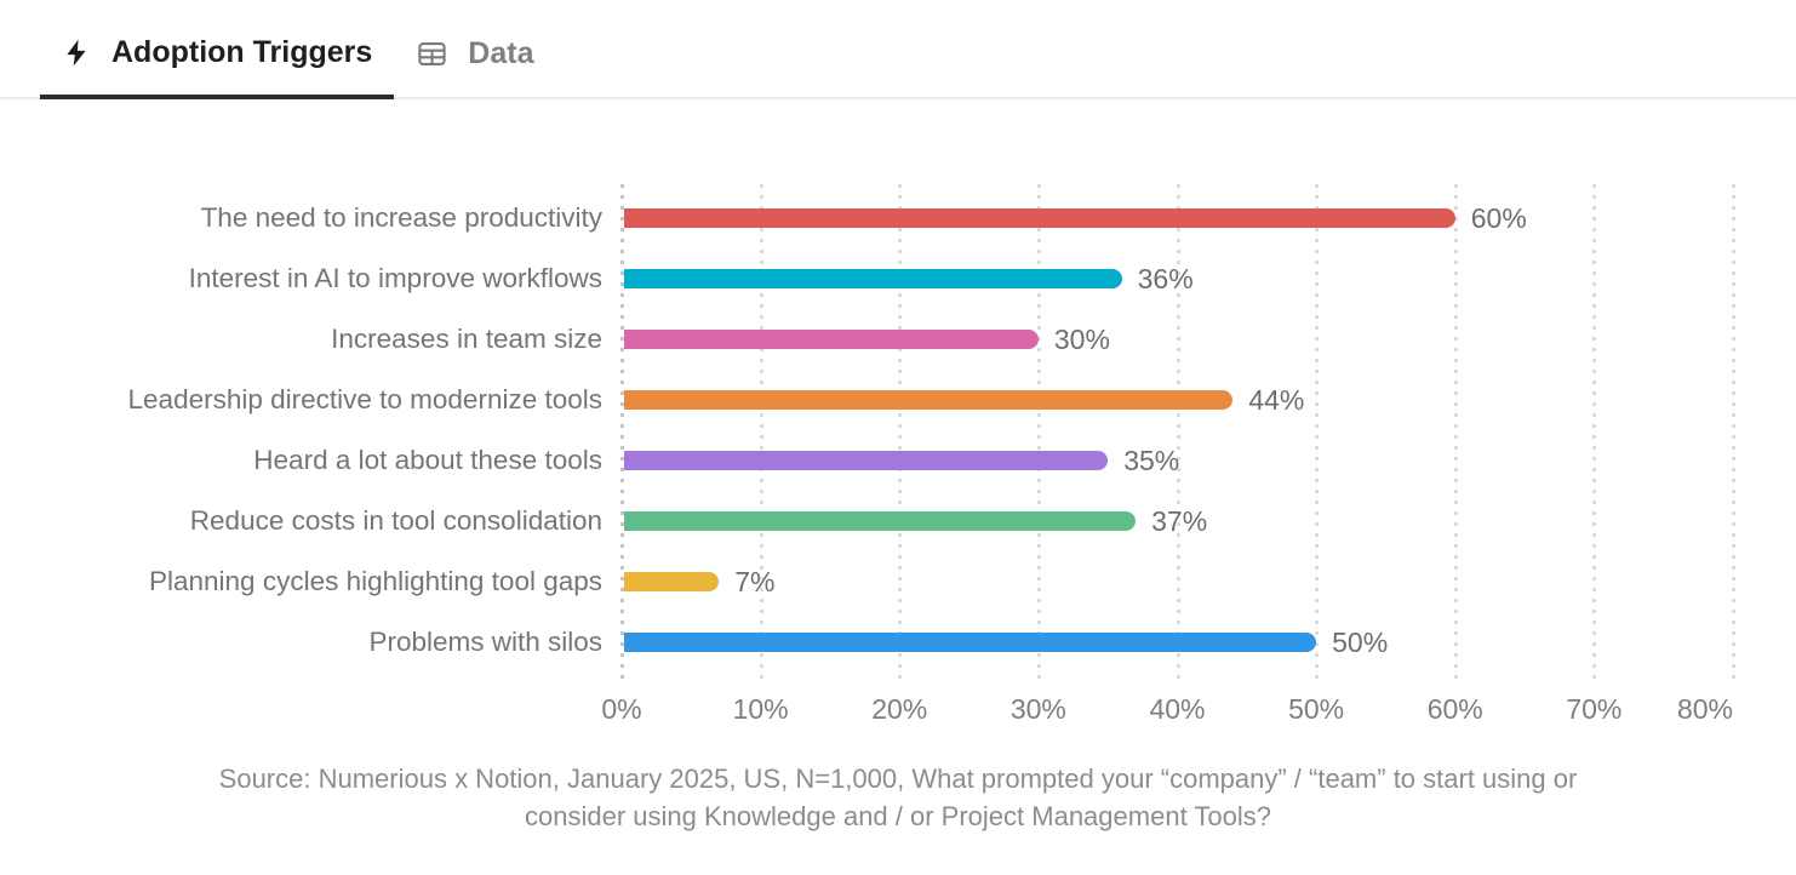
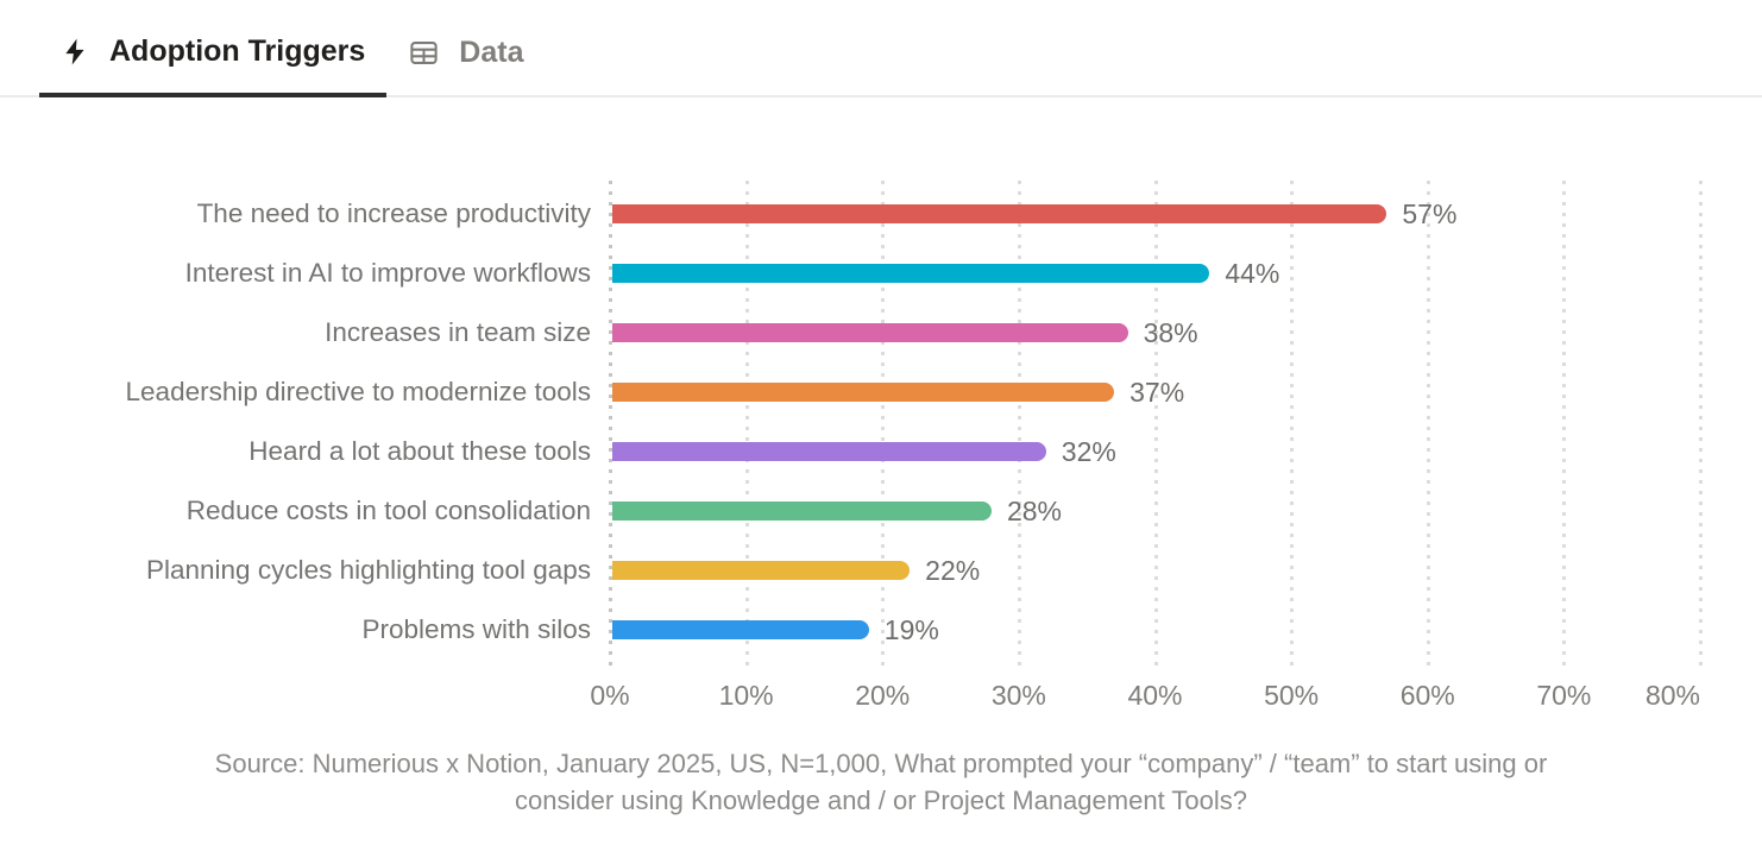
The need to increase productivity: 60% -> 57%
Interest in AI to improve workflows: 36% -> 44%
Increases in team size: 30% -> 38%
Leadership directive to modernize tools: 44% -> 37%
Heard a lot about these tools: 35% -> 32%
Reduce costs in tool consolidation: 37% -> 28%
Planning cycles highlighting tool gaps: 7% -> 22%
Problems with silos: 50% -> 19%
